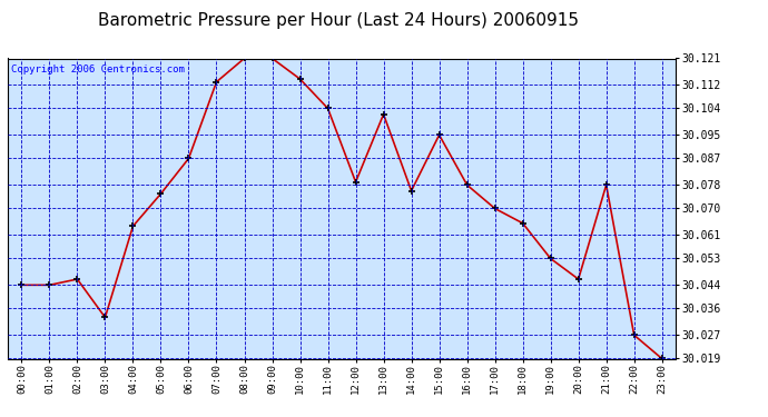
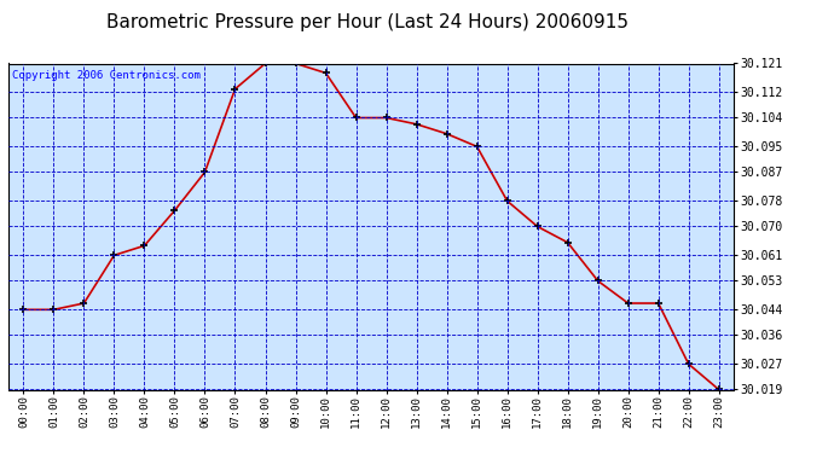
03:00: 30.033 -> 30.061
10:00: 30.114 -> 30.118
12:00: 30.079 -> 30.104
14:00: 30.076 -> 30.099
21:00: 30.078 -> 30.046
